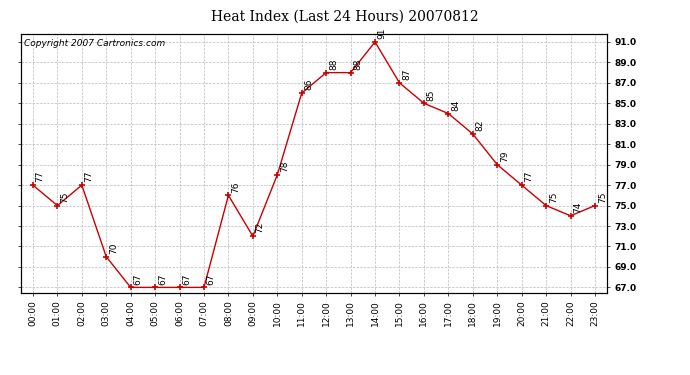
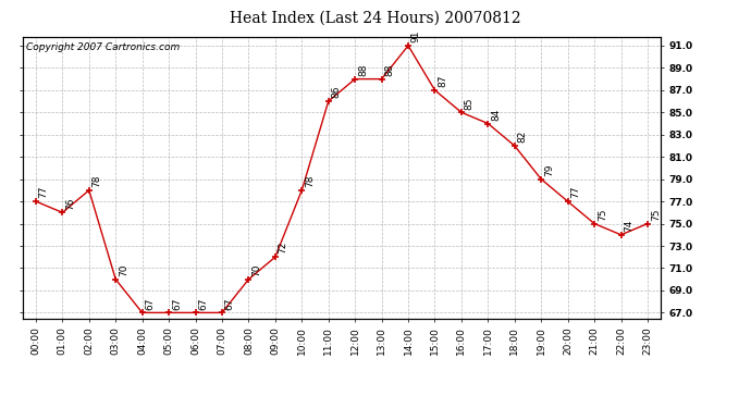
01:00: 75 -> 76
02:00: 77 -> 78
08:00: 76 -> 70
